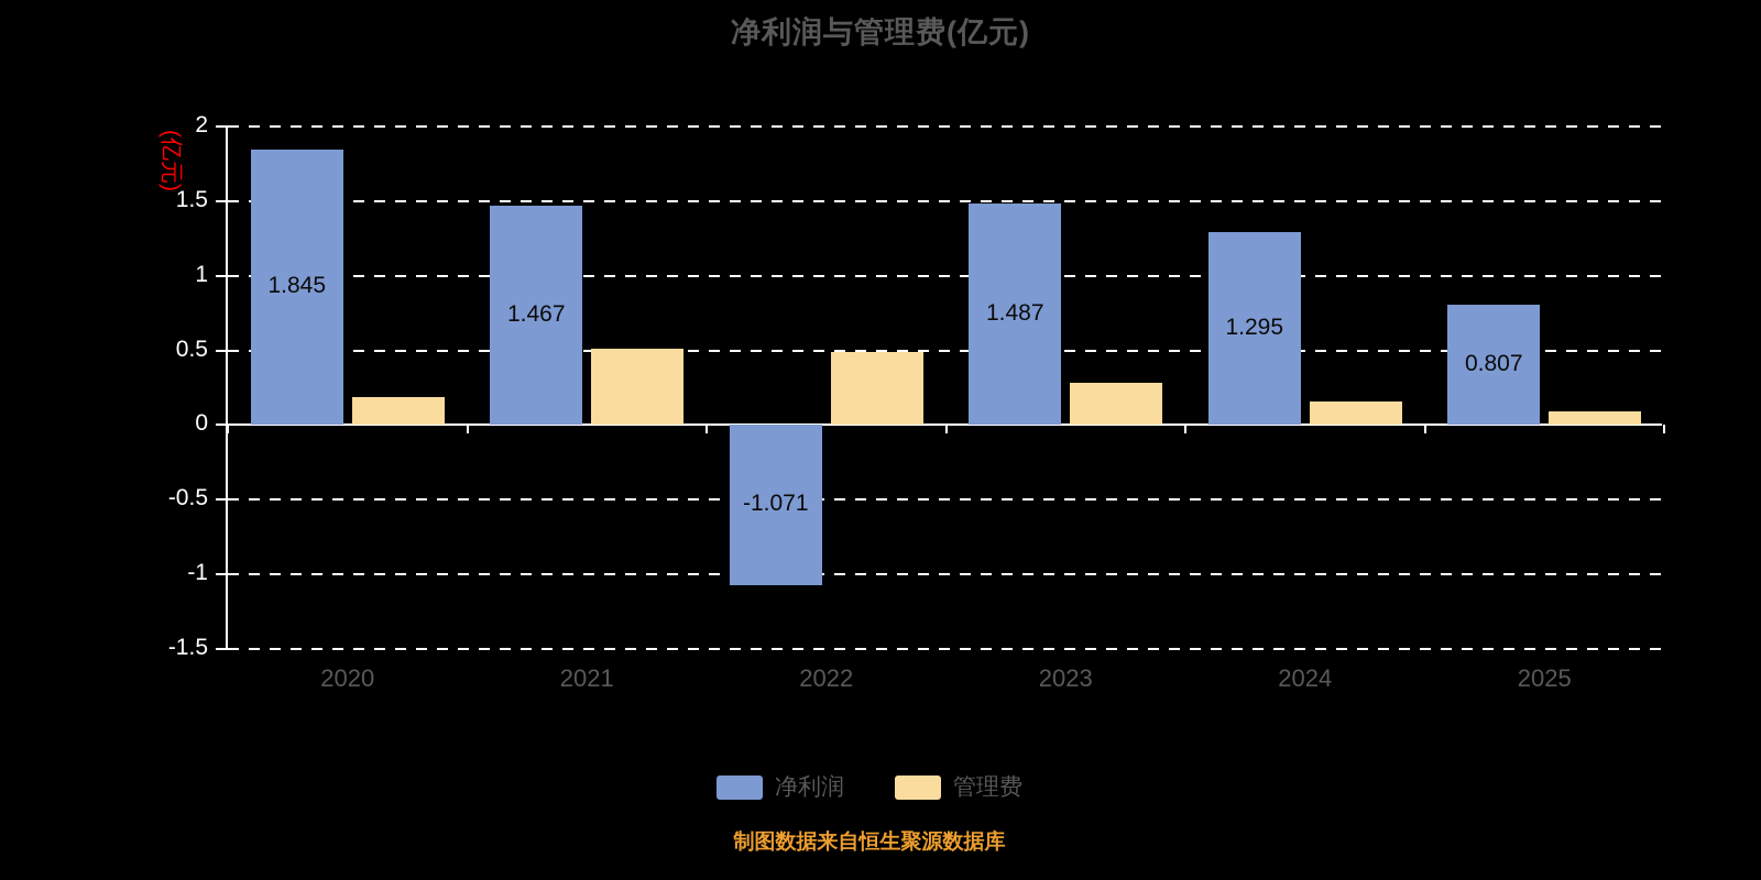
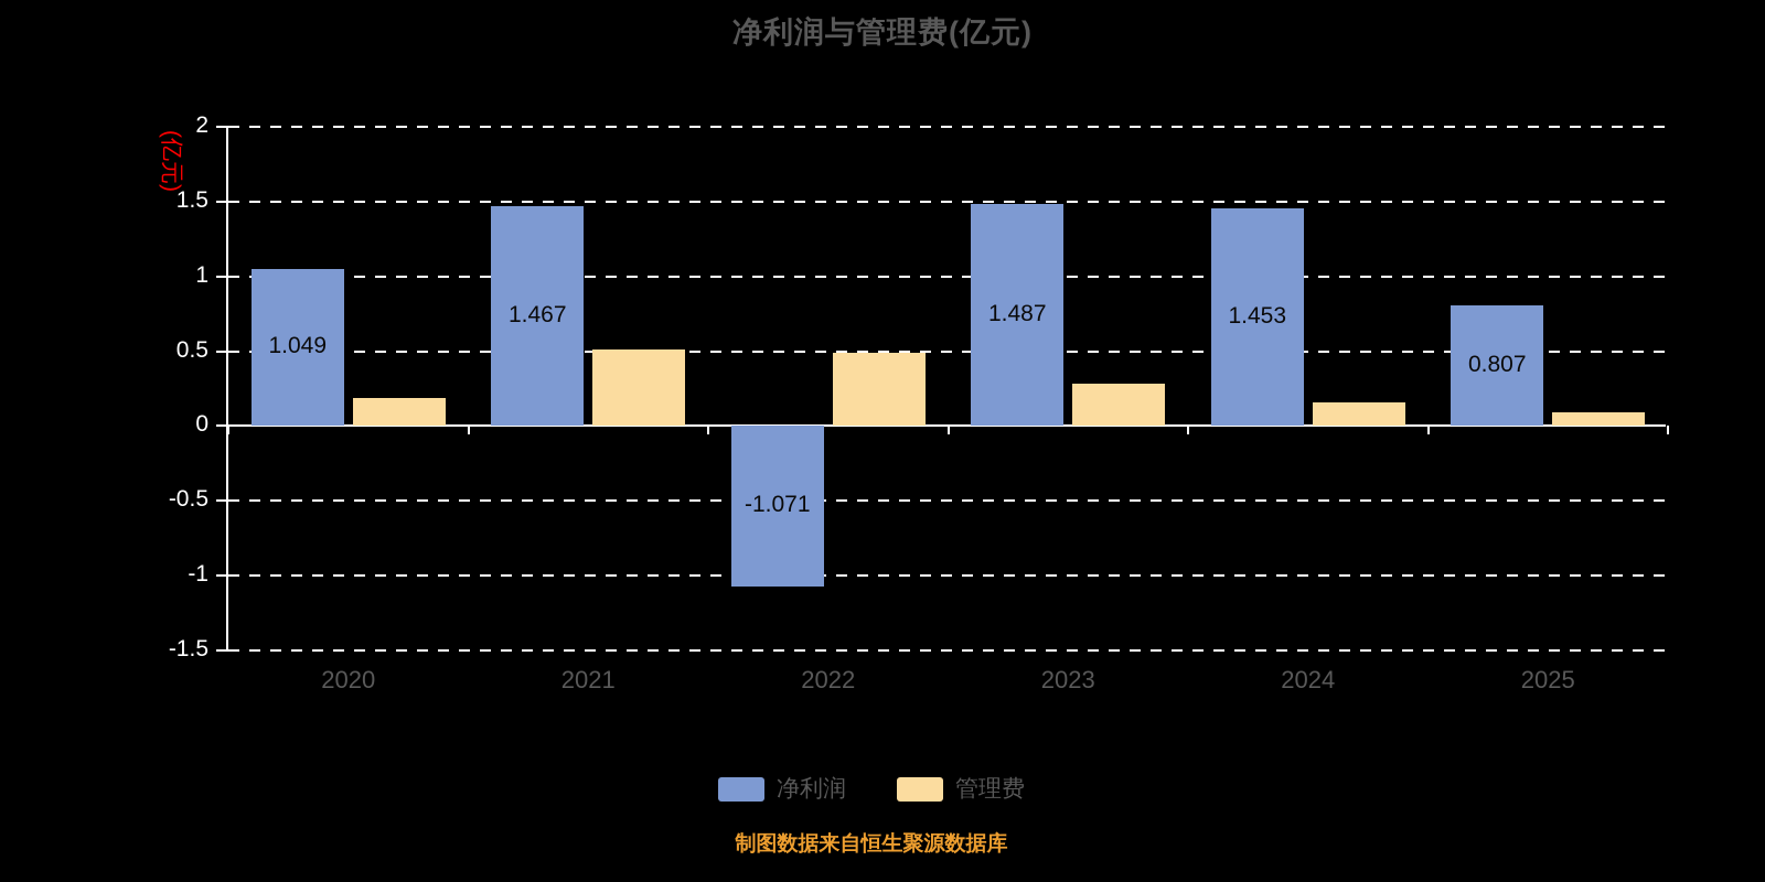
净利润/2020: 1.845 -> 1.049
净利润/2024: 1.295 -> 1.453
